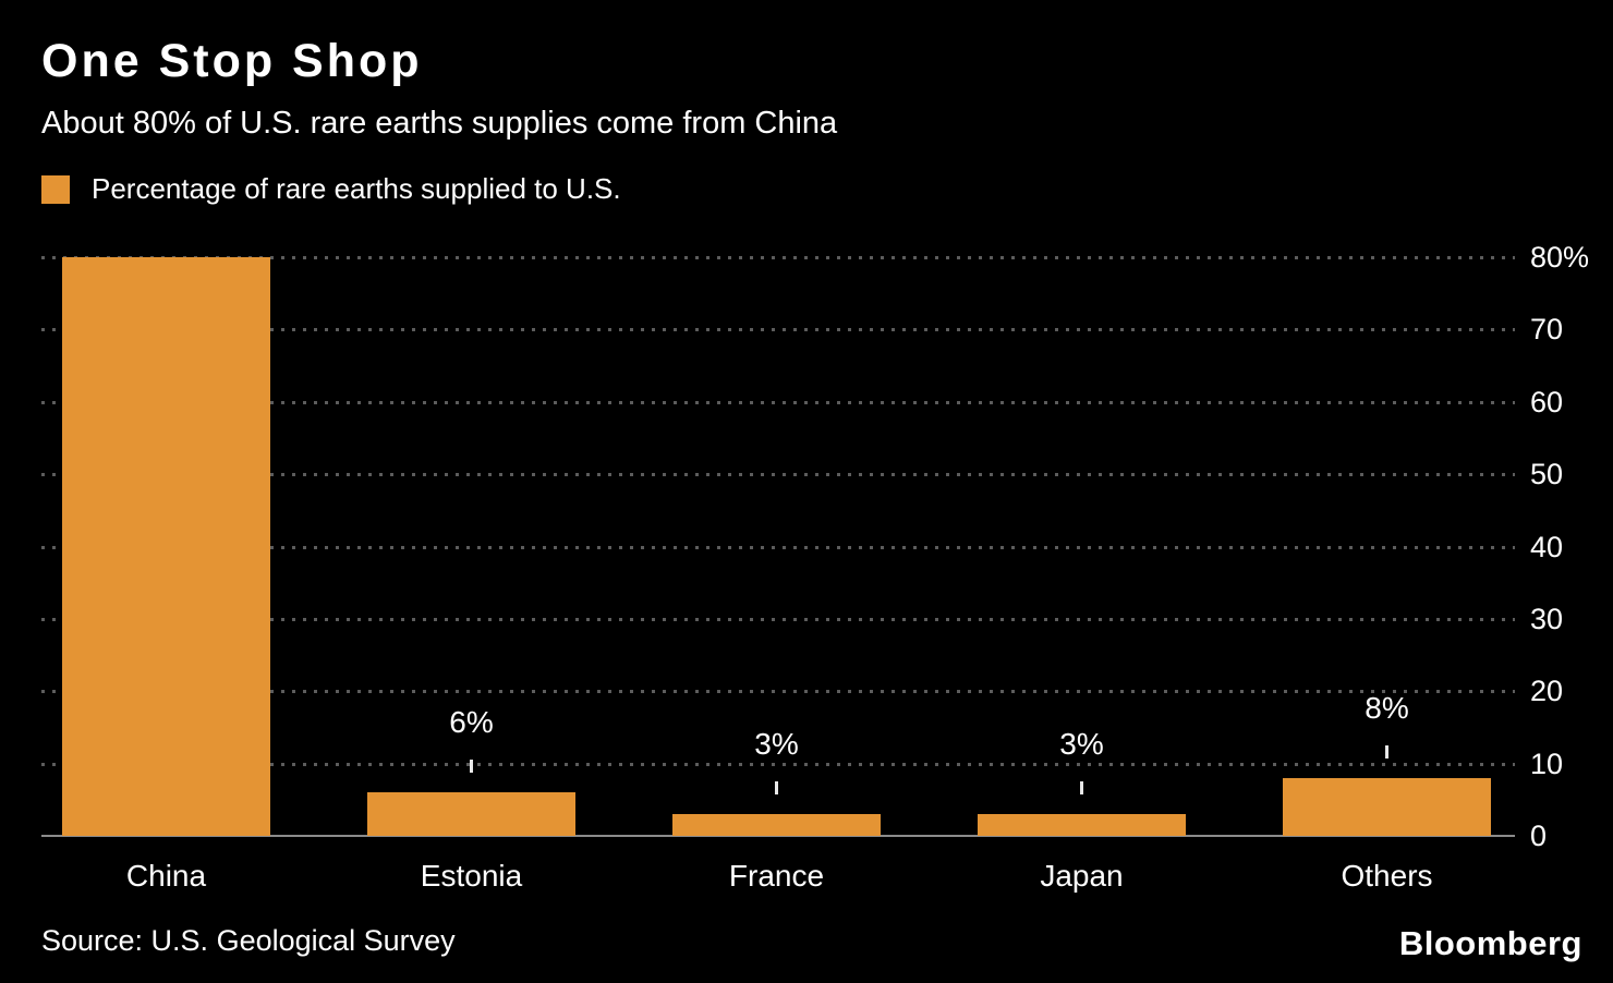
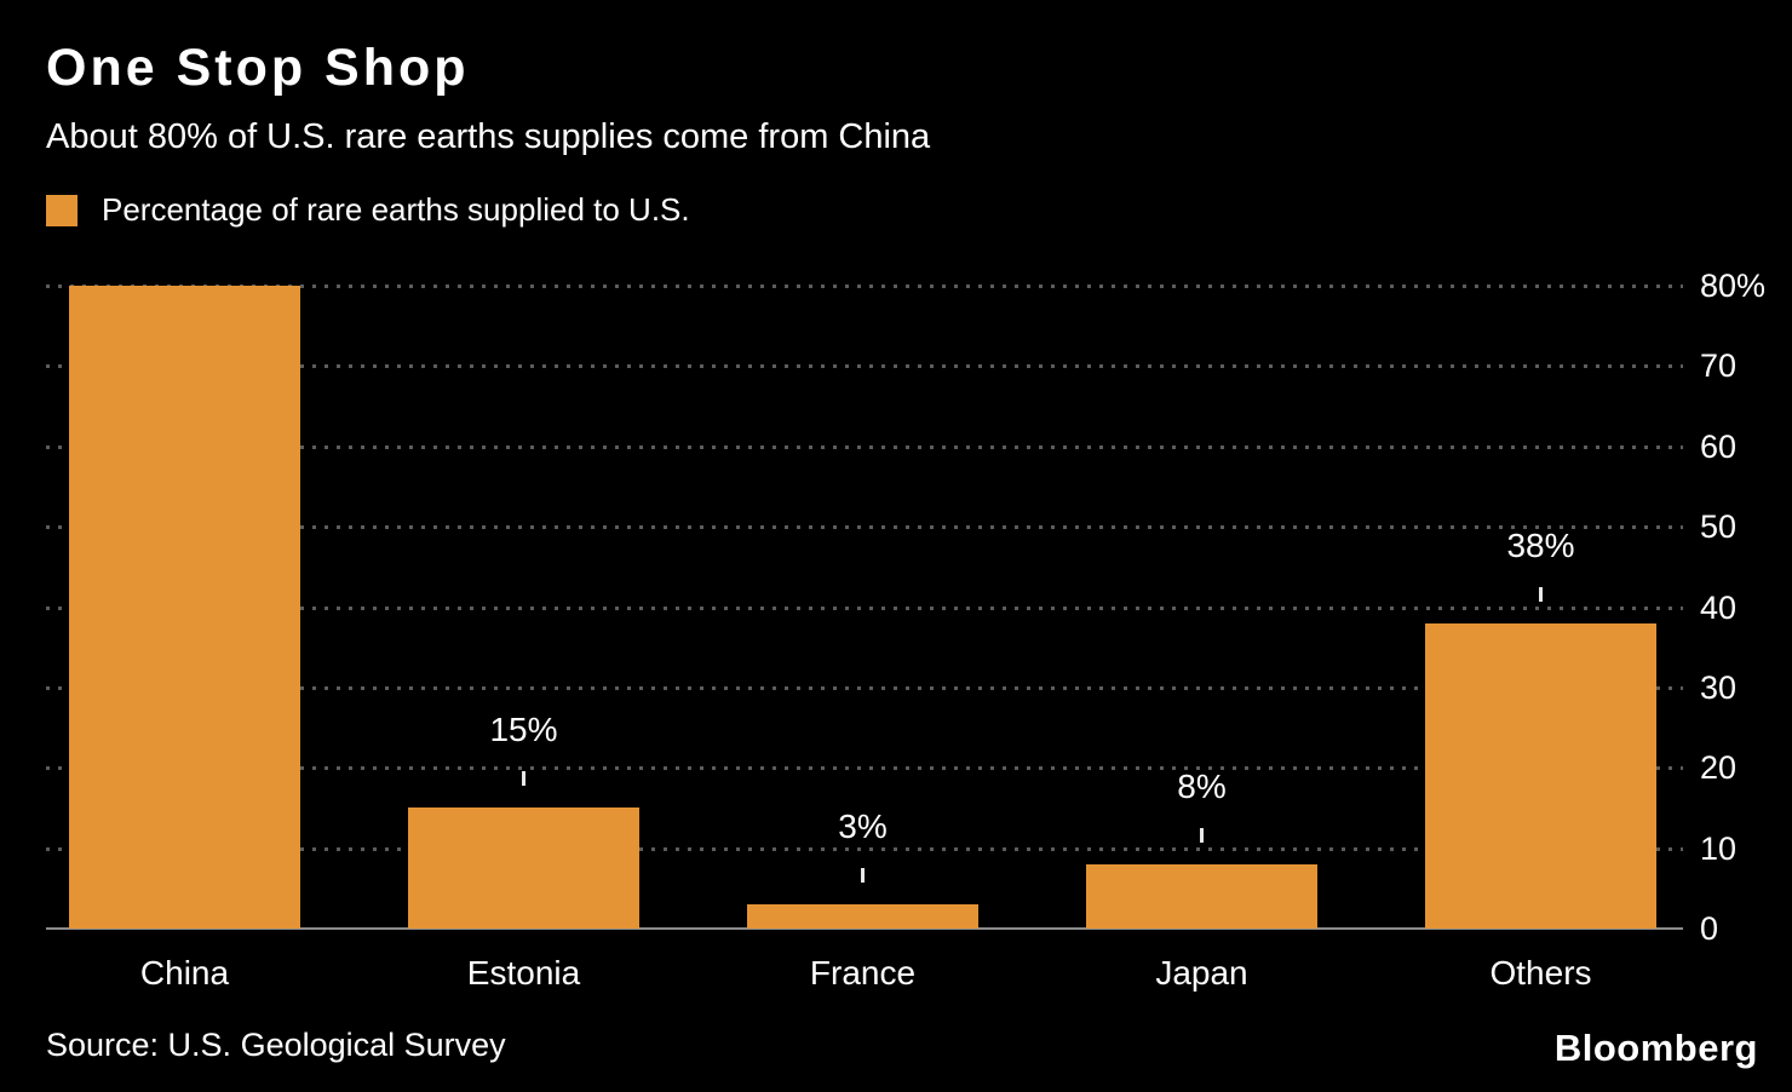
Estonia: 6% -> 15%
Japan: 3% -> 8%
Others: 8% -> 38%
